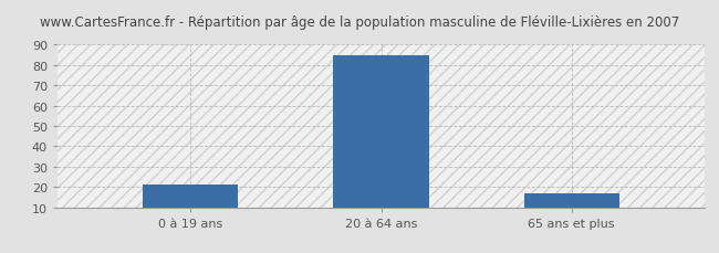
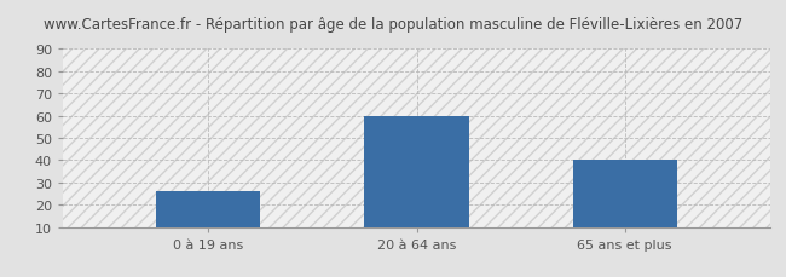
0 à 19 ans: 21 -> 26
20 à 64 ans: 85 -> 60
65 ans et plus: 17 -> 40
